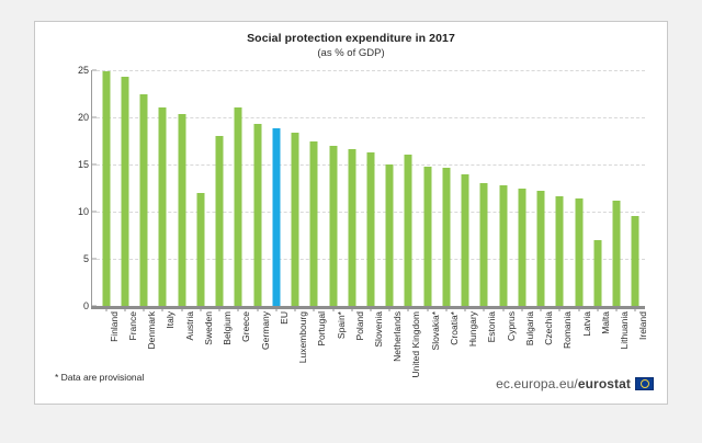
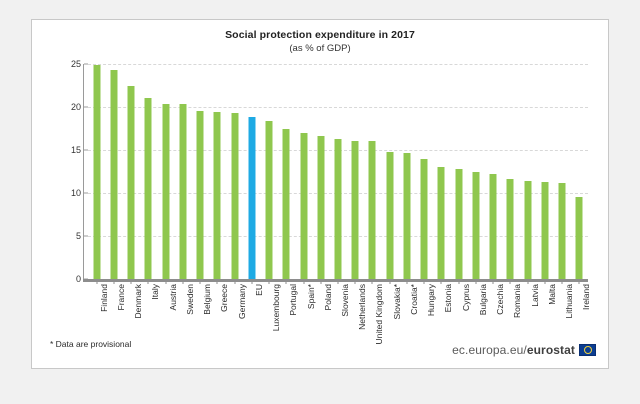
Sweden: 12 -> 20
Belgium: 18 -> 20
Greece: 21 -> 19
Netherlands: 15 -> 16
Malta: 7 -> 11
